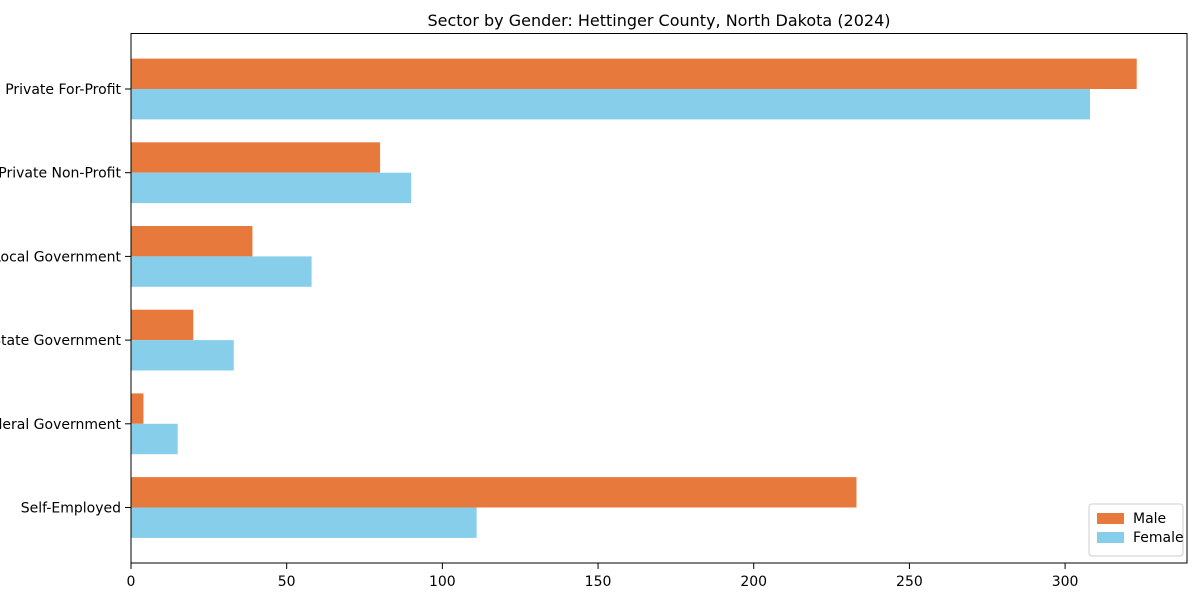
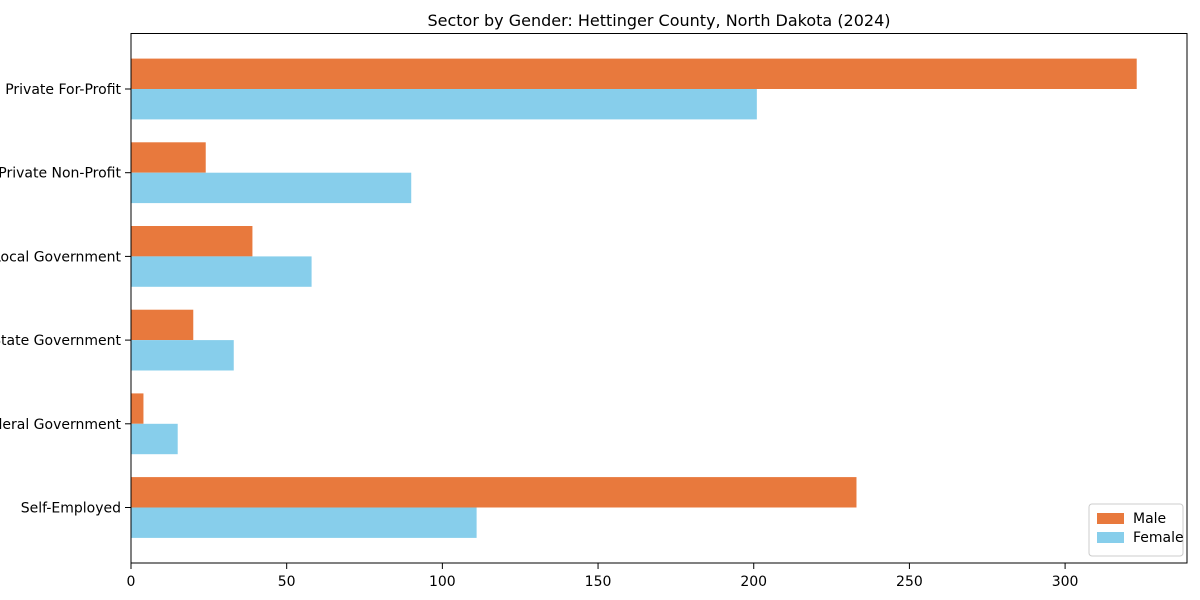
Female/Private For-Profit: 308 -> 201
Male/Private Non-Profit: 80 -> 24
